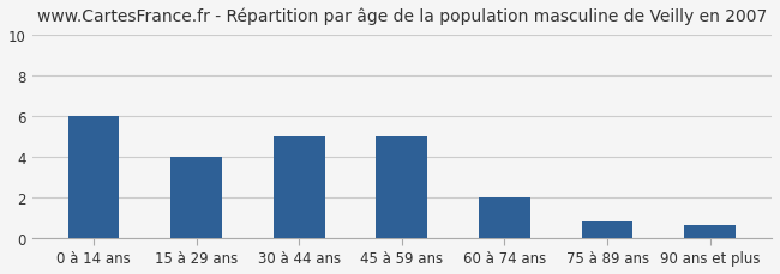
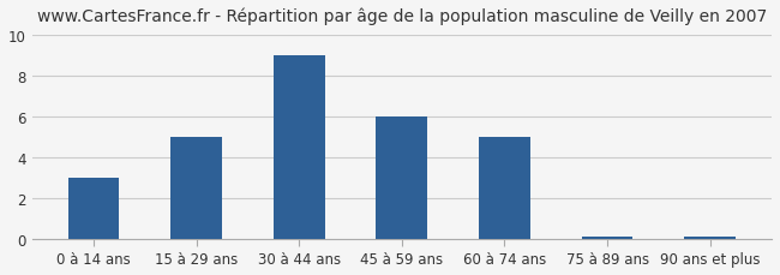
0 à 14 ans: 6.0 -> 3.0
15 à 29 ans: 4.0 -> 5.0
30 à 44 ans: 5.0 -> 9.0
45 à 59 ans: 5.0 -> 6.0
60 à 74 ans: 2.0 -> 5.0
75 à 89 ans: 0.8 -> 0.1
90 ans et plus: 0.6 -> 0.1
